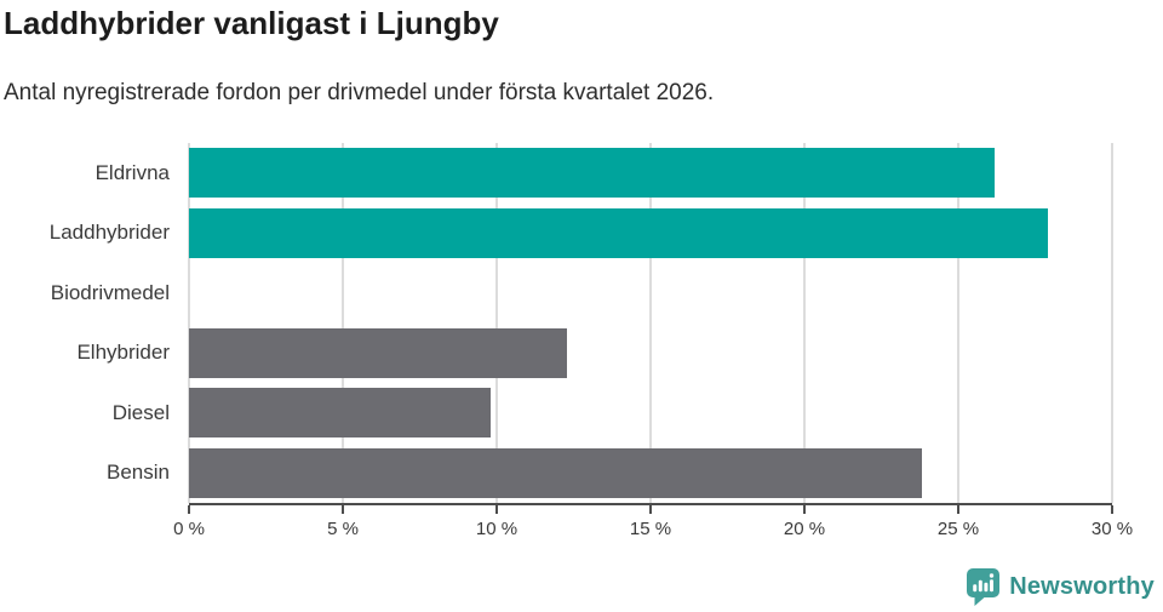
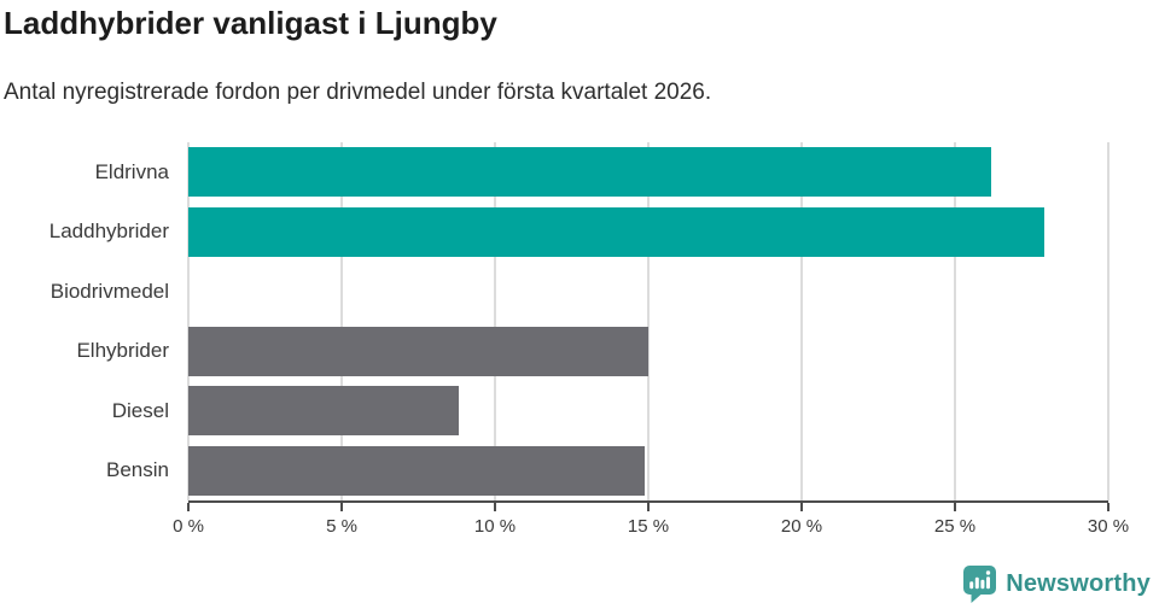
Elhybrider: 12.3% -> 15.0%
Diesel: 9.8% -> 8.8%
Bensin: 23.8% -> 14.9%
